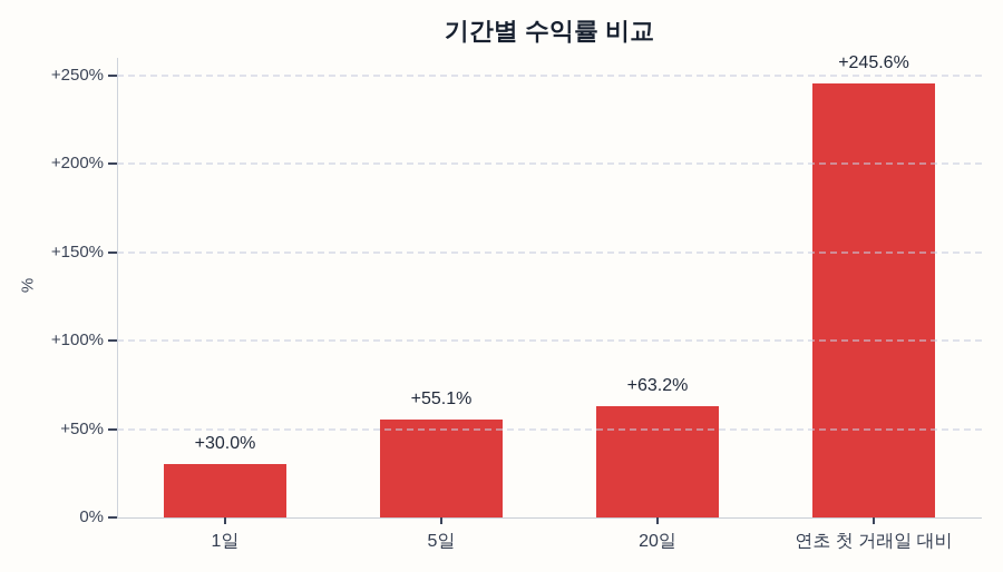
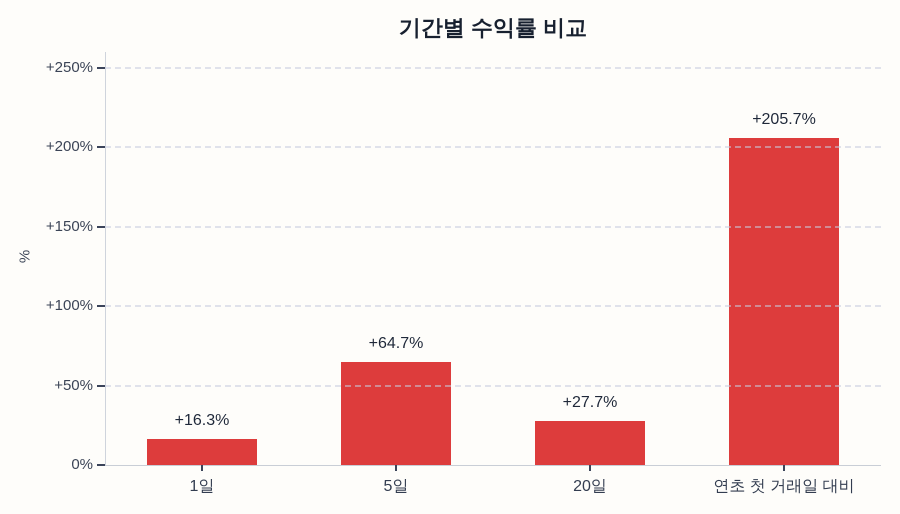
1일: +30.0% -> +16.3%
5일: +55.1% -> +64.7%
20일: +63.2% -> +27.7%
연초 첫 거래일 대비: +245.6% -> +205.7%
